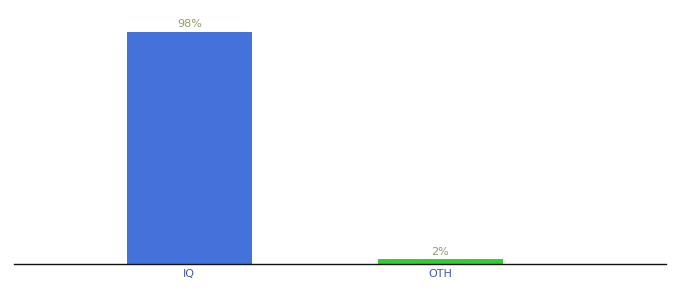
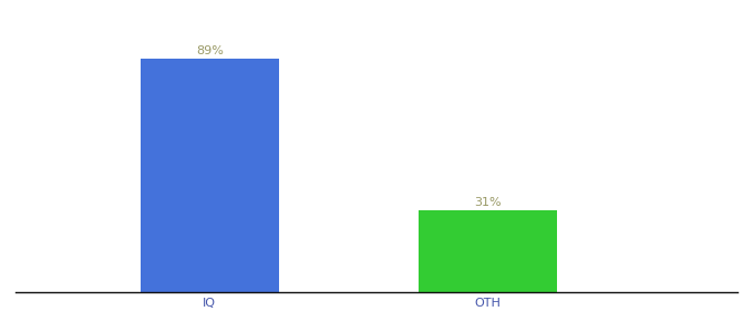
IQ: 98% -> 89%
OTH: 2% -> 31%
